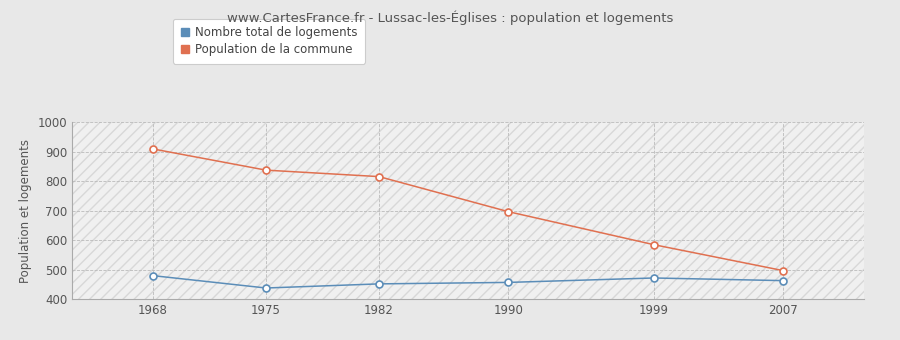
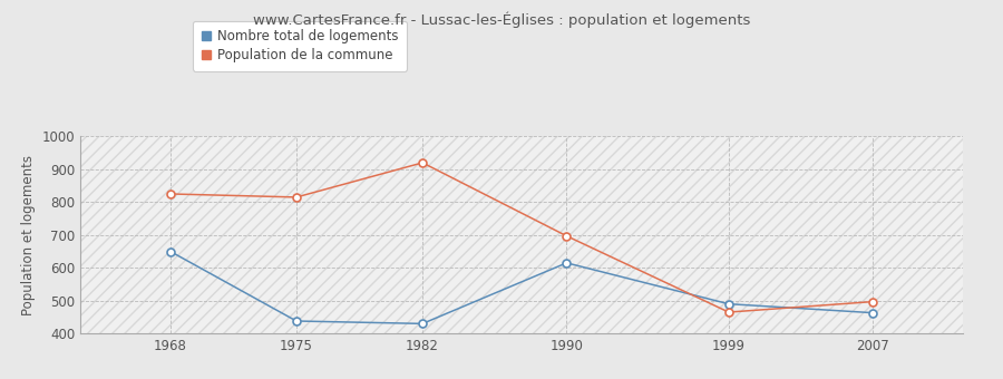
Nombre total de logements/1968: 480 -> 650
Population de la commune/1968: 910 -> 825
Population de la commune/1975: 838 -> 815
Nombre total de logements/1982: 452 -> 430
Population de la commune/1982: 816 -> 920
Nombre total de logements/1990: 457 -> 615
Nombre total de logements/1999: 472 -> 490
Population de la commune/1999: 585 -> 465
